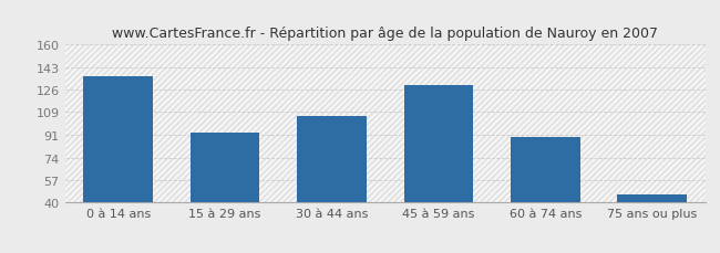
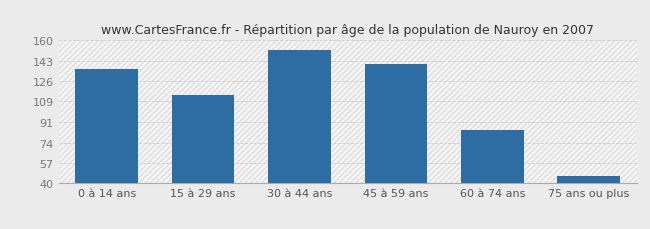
15 à 29 ans: 93 -> 114
30 à 44 ans: 106 -> 152
45 à 59 ans: 129 -> 140
60 à 74 ans: 90 -> 85
